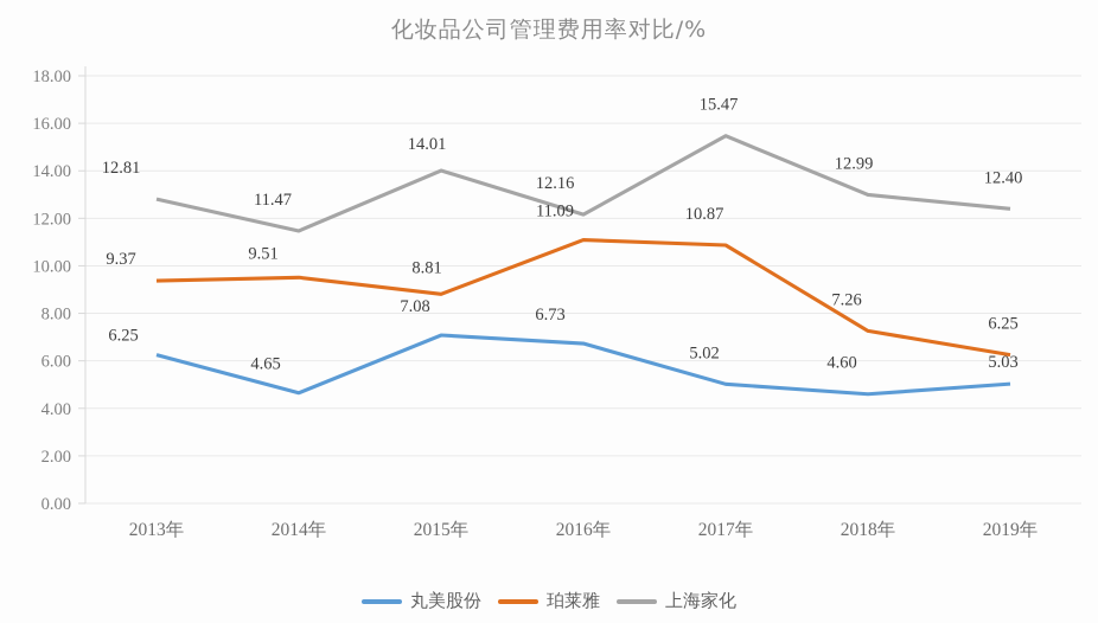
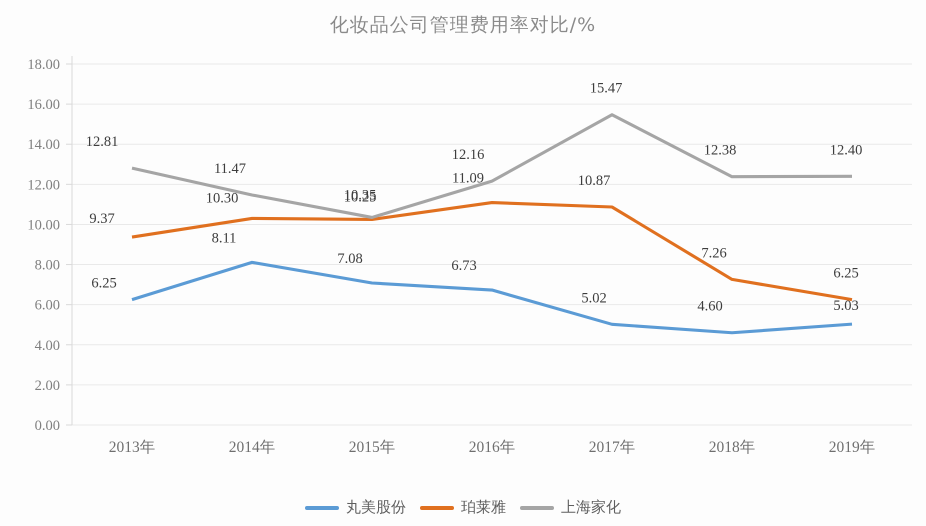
丸美股份/2014年: 4.65 -> 8.11
珀莱雅/2014年: 9.51 -> 10.30
珀莱雅/2015年: 8.81 -> 10.25
上海家化/2015年: 14.01 -> 10.35
上海家化/2018年: 12.99 -> 12.38
